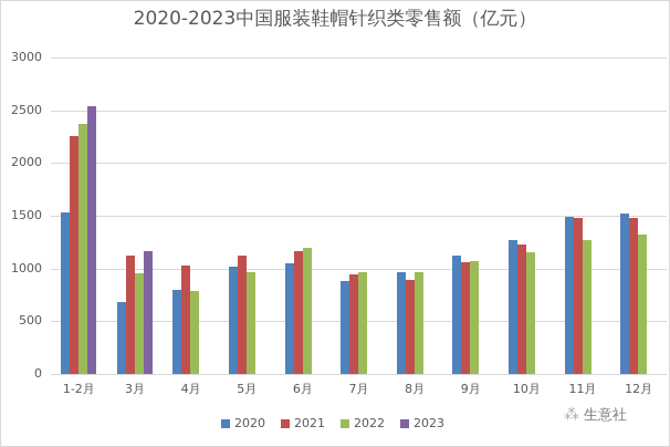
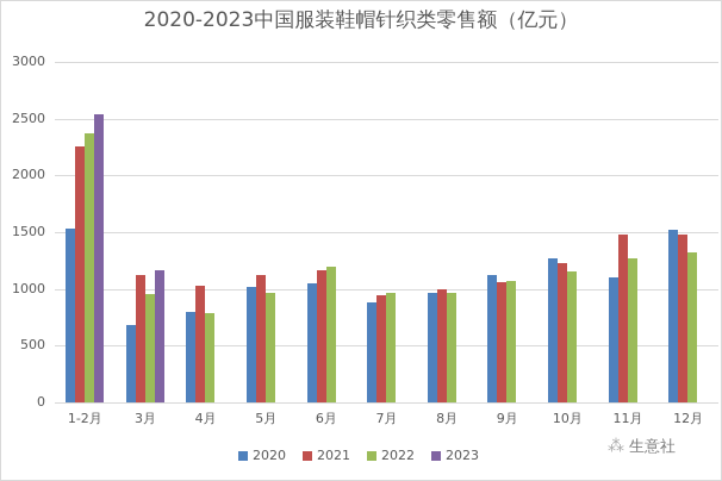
2021/8月: 900 -> 1000
2020/11月: 1500 -> 1100
